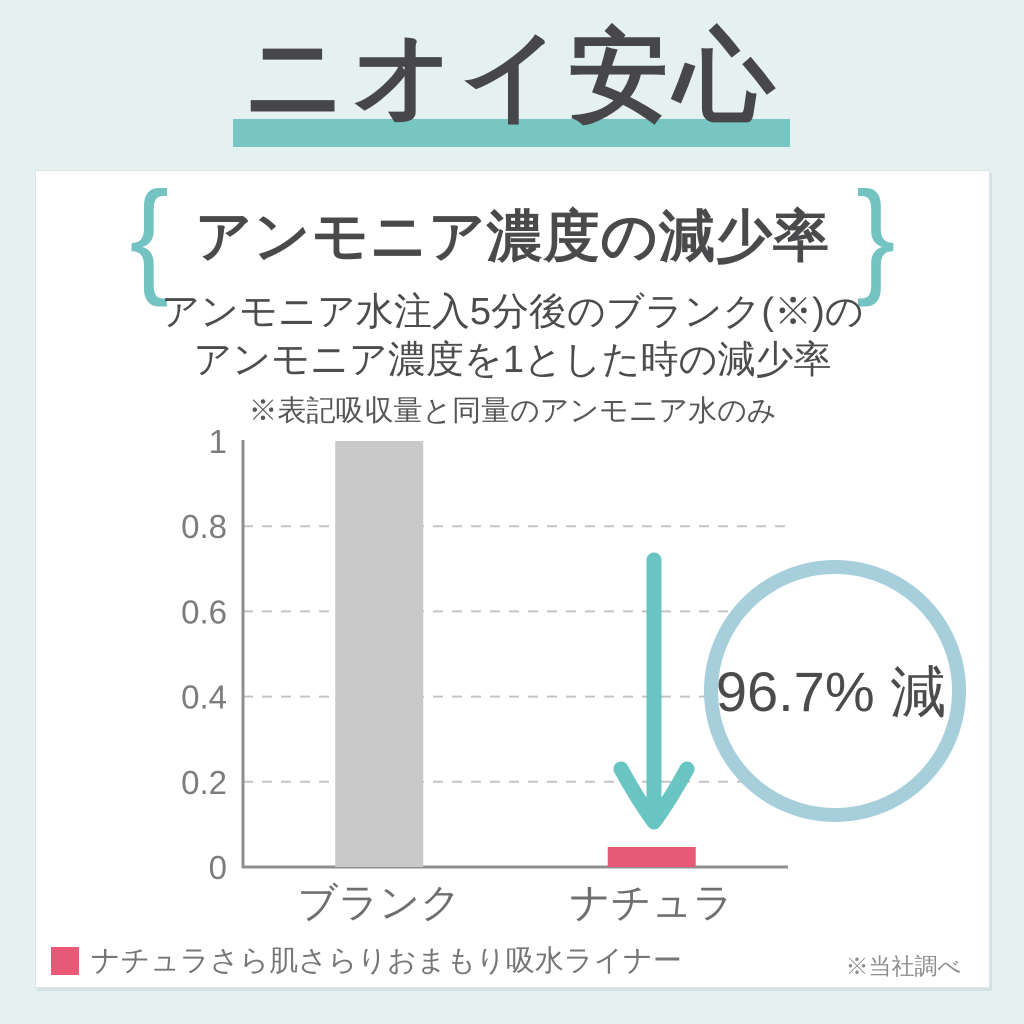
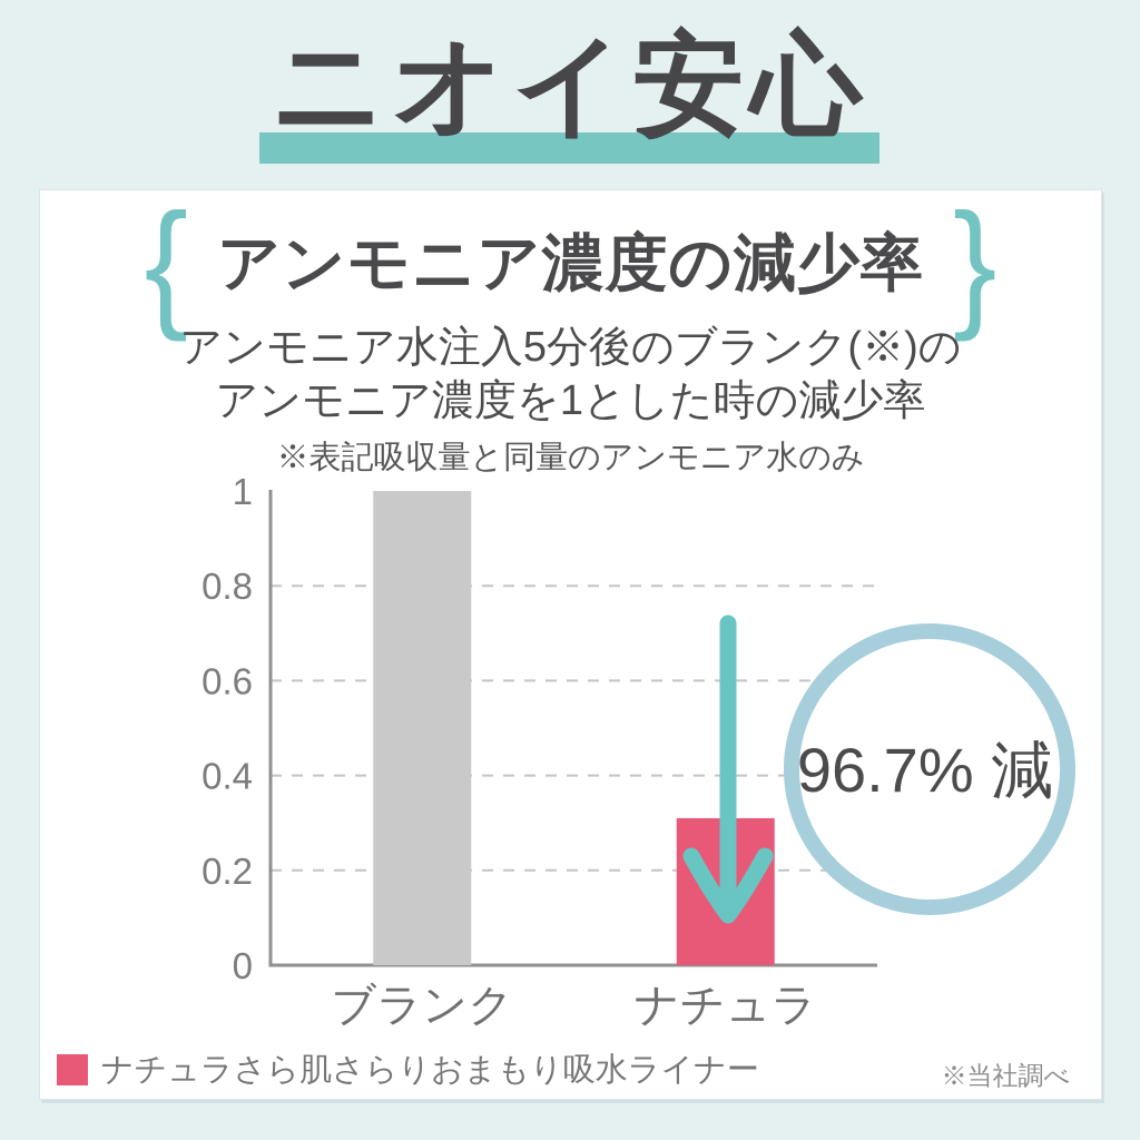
ナチュラ: 0.03 -> 0.31
